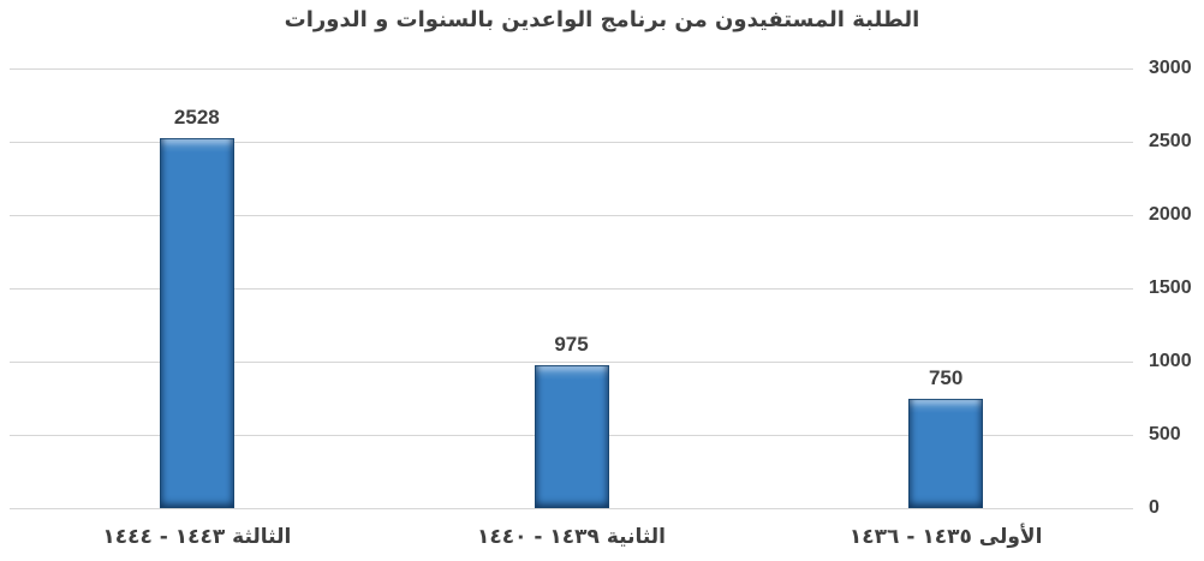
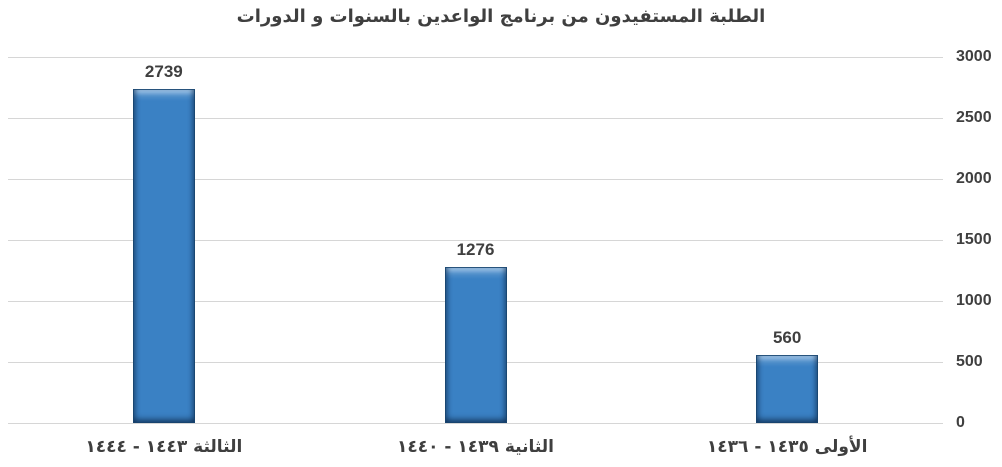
الثالثة ١٤٤٣ - ١٤٤٤: 2528 -> 2739
الثانية ١٤٣٩ - ١٤٤٠: 975 -> 1276
الأولى ١٤٣٥ - ١٤٣٦: 750 -> 560
